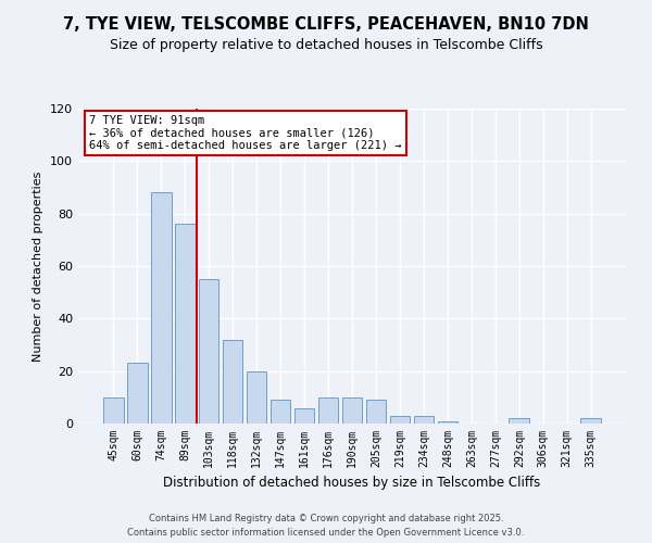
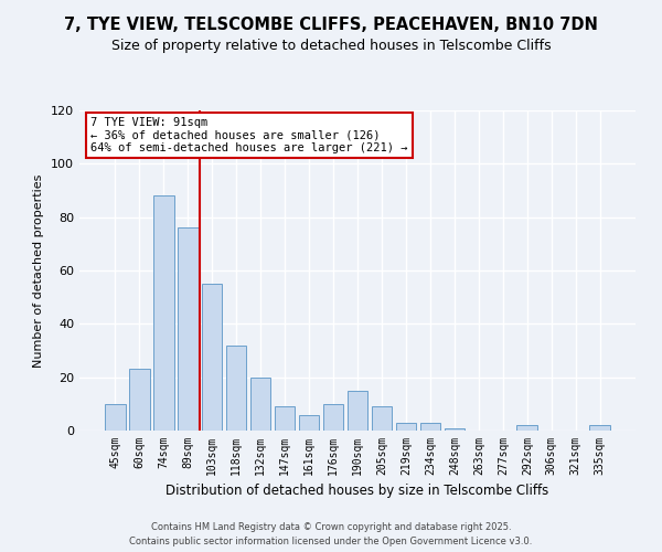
190sqm: 10 -> 15
